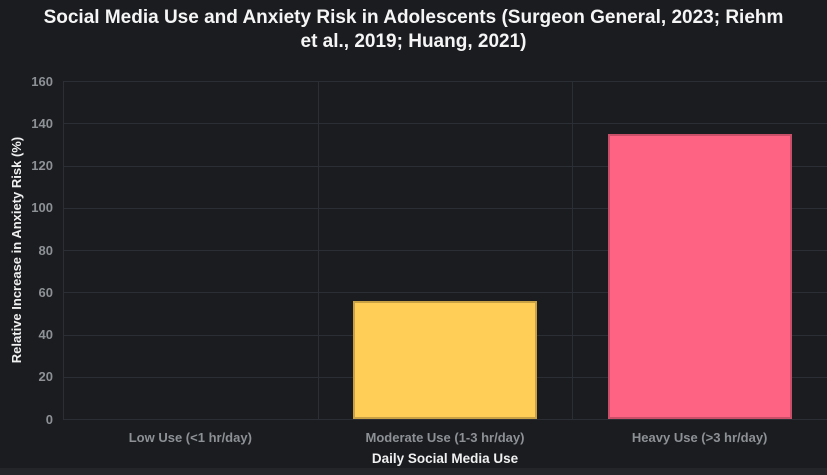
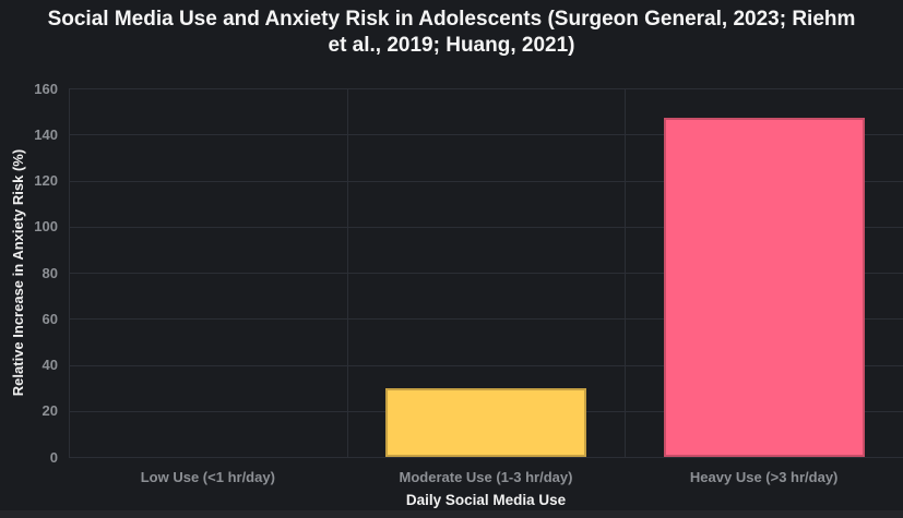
Moderate Use (1-3 hr/day): 56 -> 30
Heavy Use (>3 hr/day): 135 -> 147
